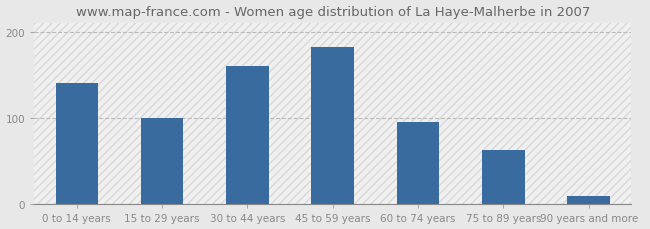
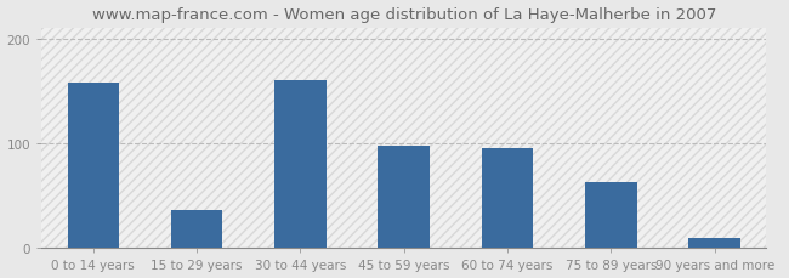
0 to 14 years: 140 -> 158
15 to 29 years: 100 -> 36
45 to 59 years: 182 -> 98
